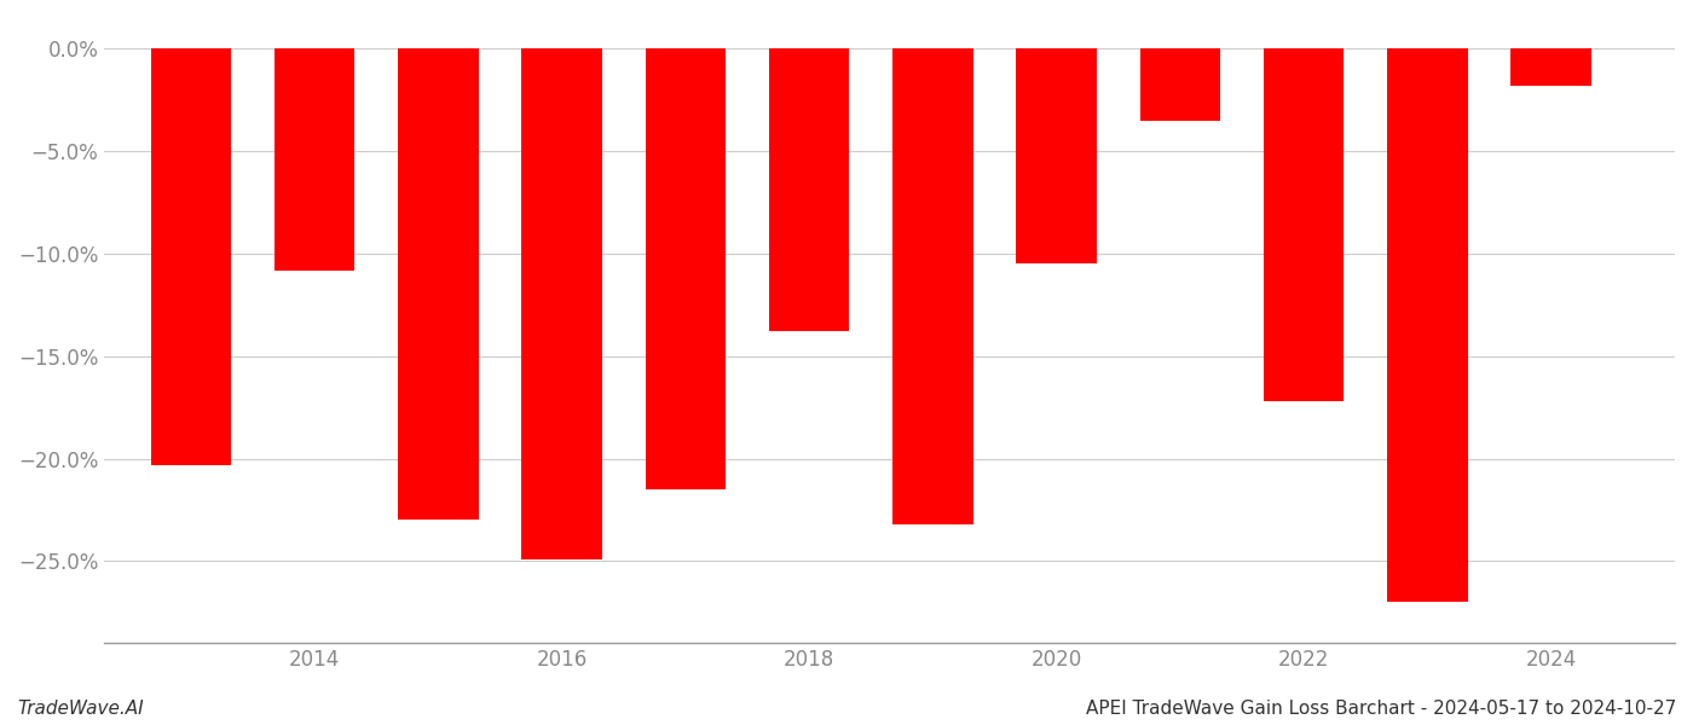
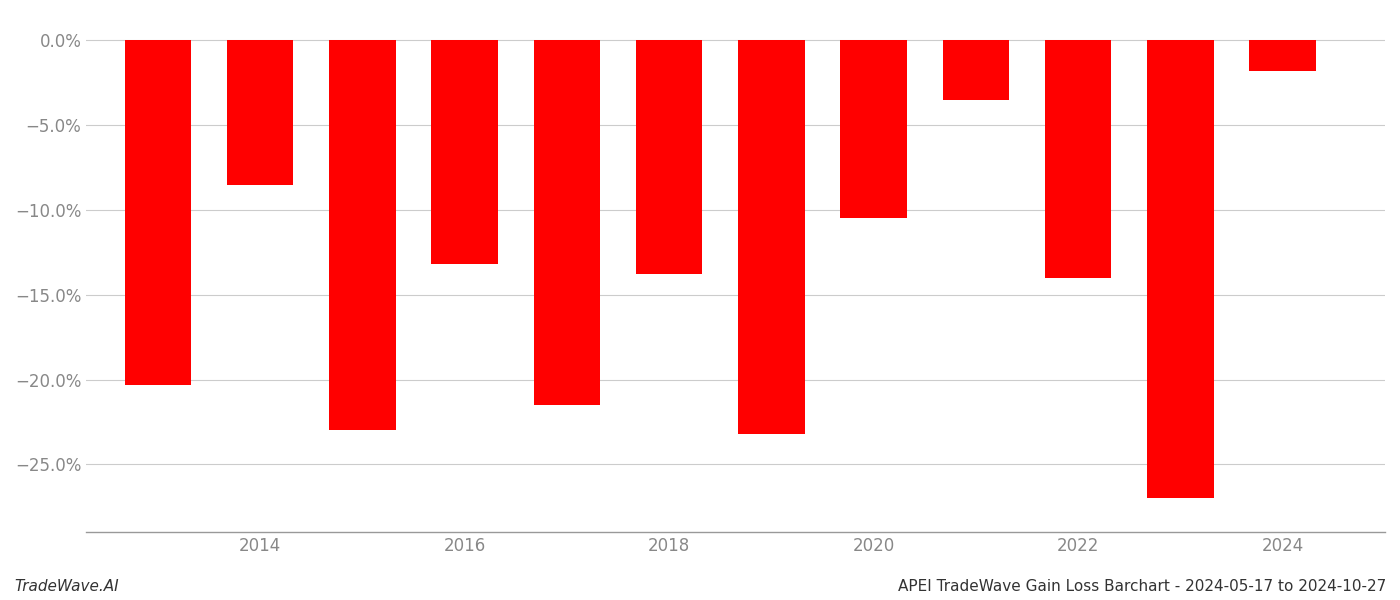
2014: -10.8% -> -8.5%
2016: -24.9% -> -13.2%
2022: -17.2% -> -14.0%
